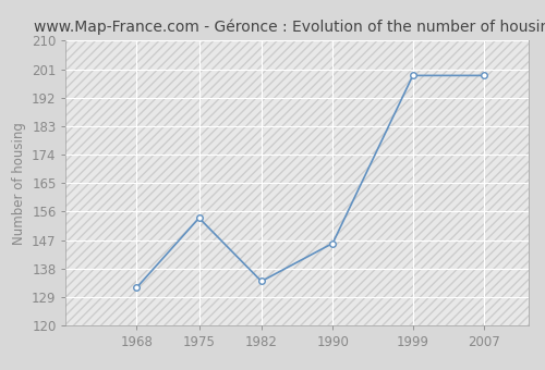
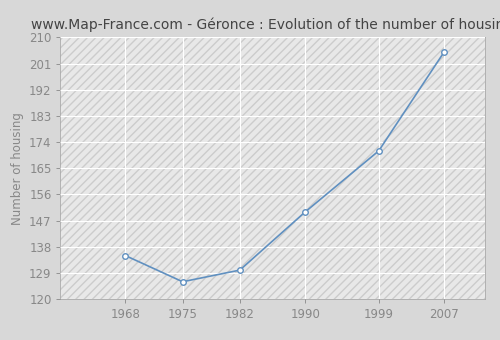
1968: 132 -> 135
1975: 154 -> 126
1982: 134 -> 130
1990: 146 -> 150
1999: 199 -> 171
2007: 199 -> 205
